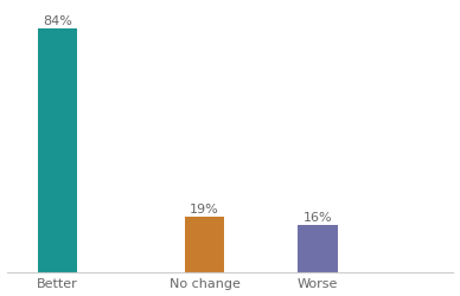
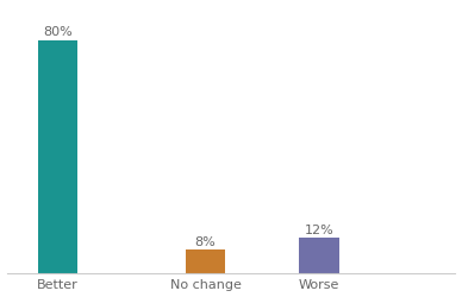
Better: 84% -> 80%
No change: 19% -> 8%
Worse: 16% -> 12%
